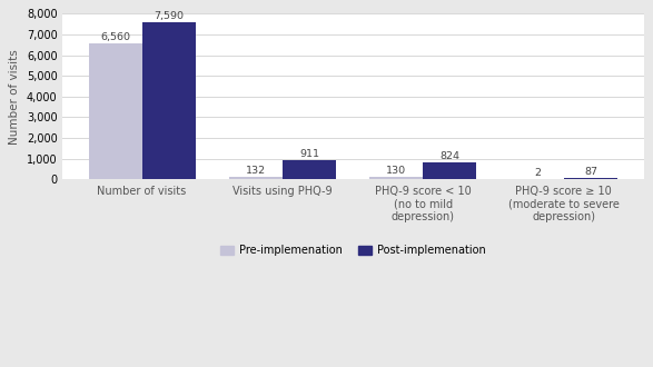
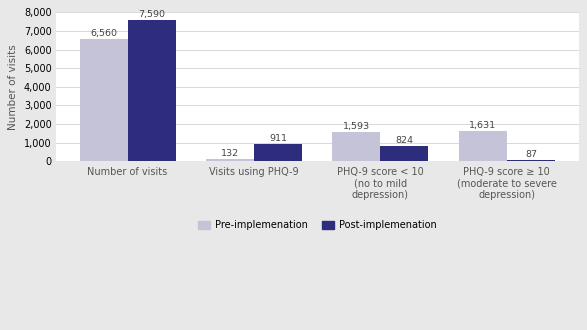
Pre-implemenation/PHQ-9 score < 10 (no to mild depression): 130 -> 1,593
Pre-implemenation/PHQ-9 score ≥ 10 (moderate to severe depression): 2 -> 1,631
